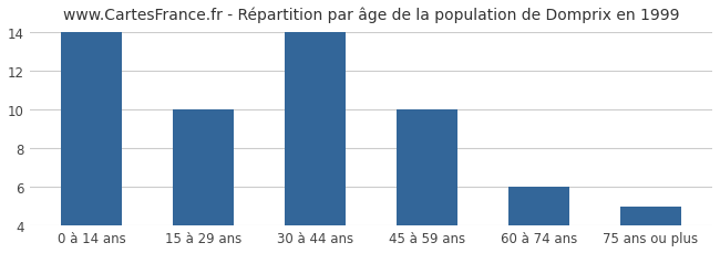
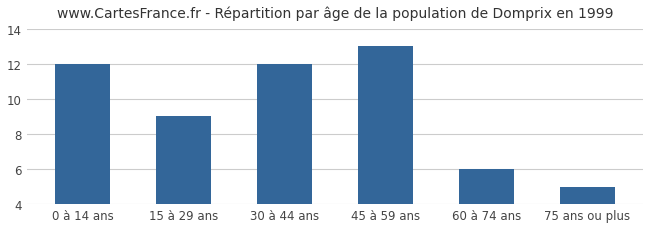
0 à 14 ans: 14 -> 12
15 à 29 ans: 10 -> 9
30 à 44 ans: 14 -> 12
45 à 59 ans: 10 -> 13
